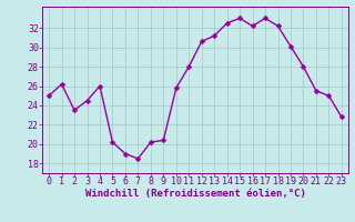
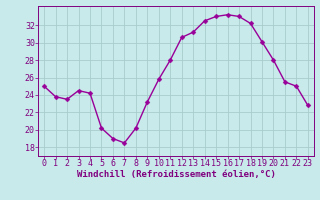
1: 26.2 -> 23.8
4: 26.0 -> 24.2
9: 20.4 -> 23.2
16: 32.2 -> 33.2
